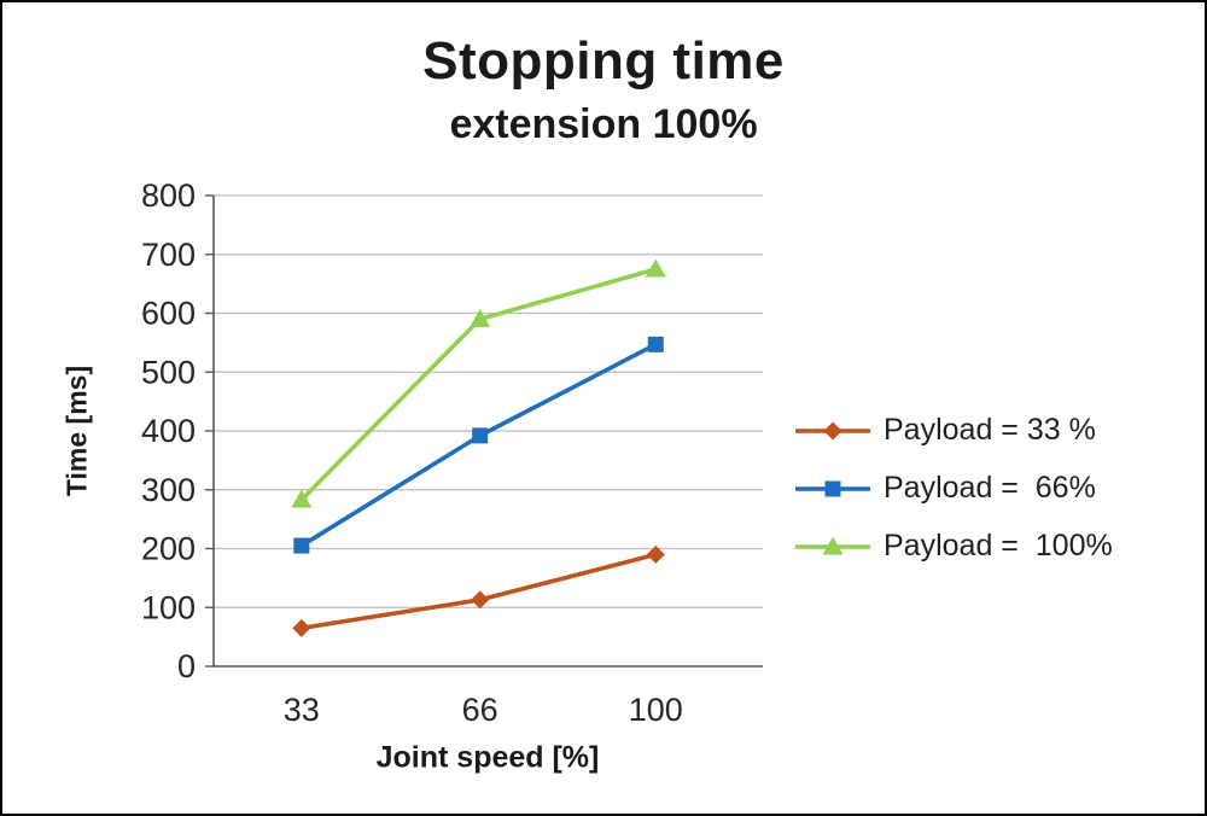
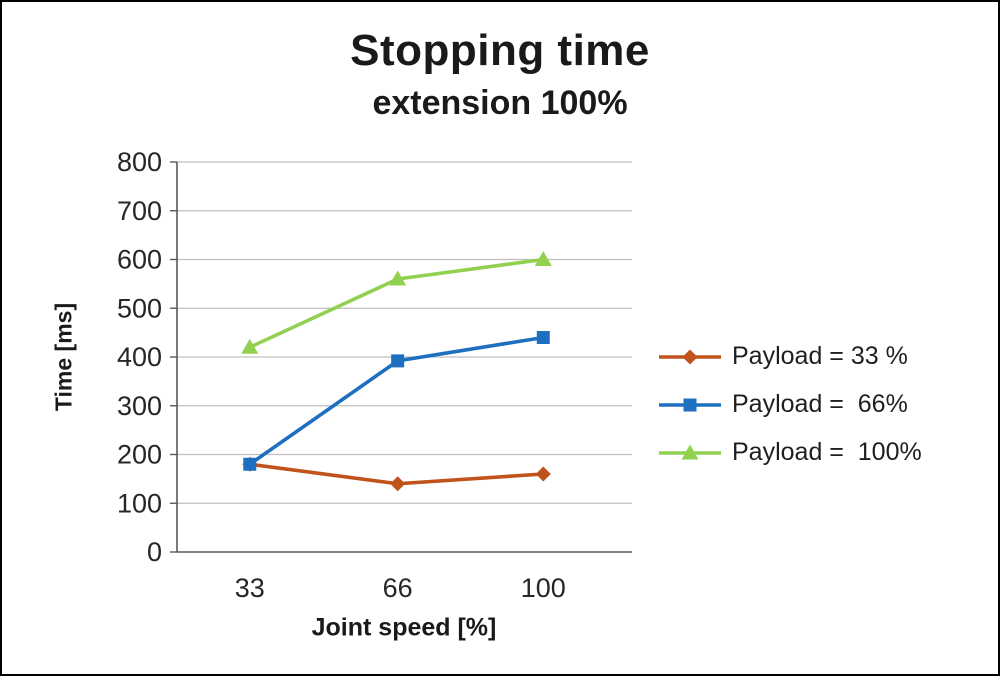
Payload = 33 %/33: 60 -> 180
Payload = 66%/33: 200 -> 180
Payload = 100%/33: 280 -> 420
Payload = 33 %/66: 110 -> 140
Payload = 100%/66: 590 -> 560
Payload = 33 %/100: 190 -> 160
Payload = 66%/100: 550 -> 440
Payload = 100%/100: 680 -> 600
